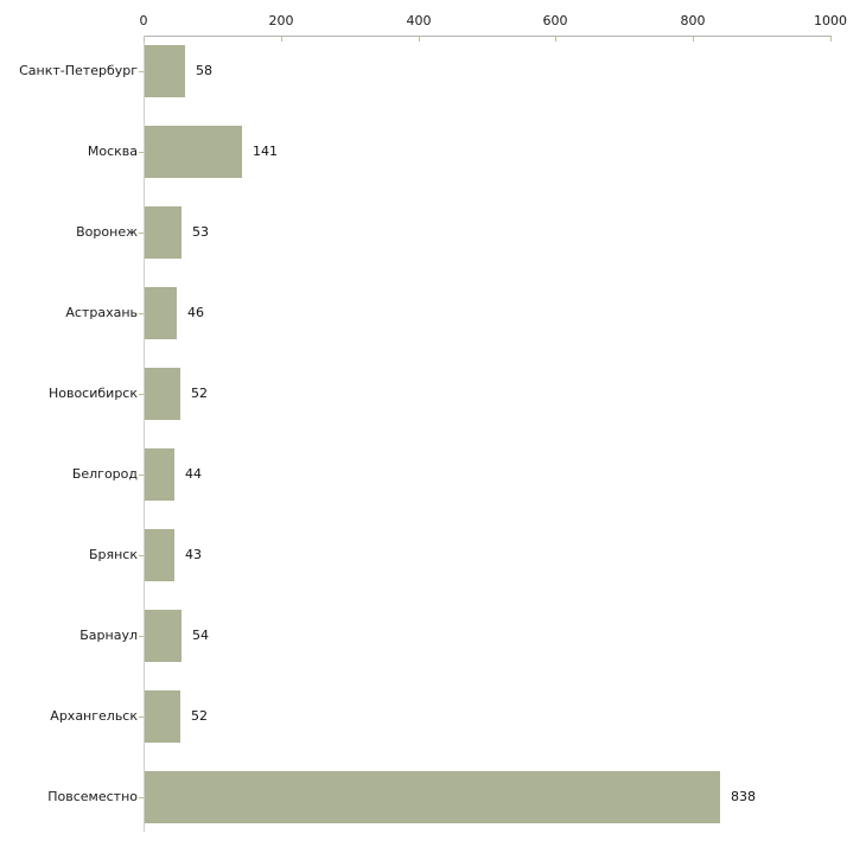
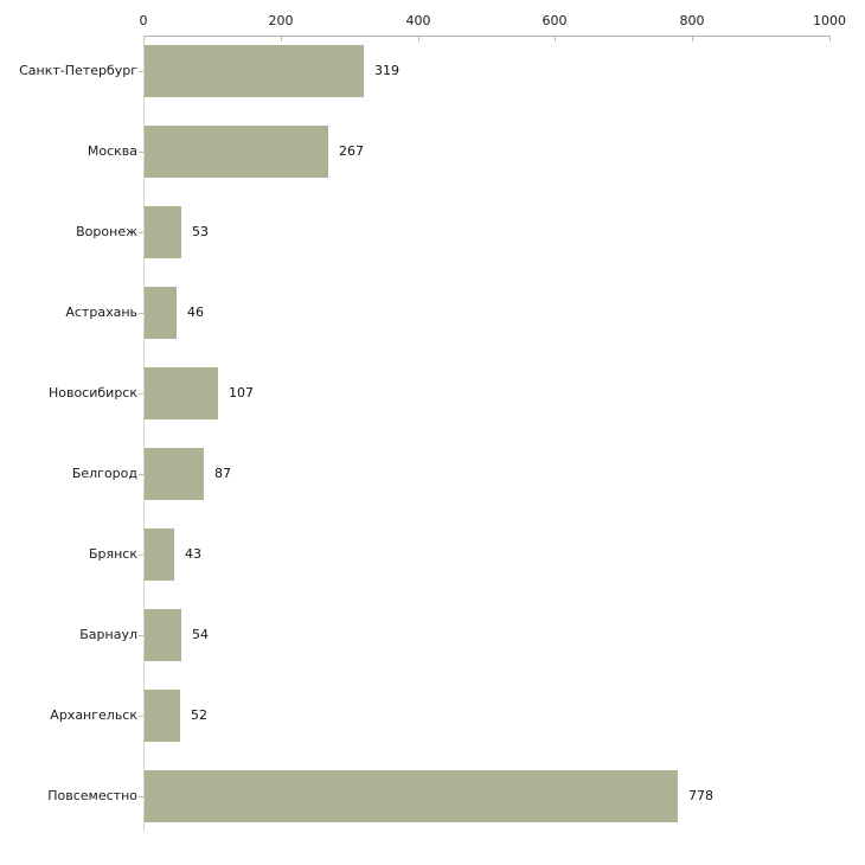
Санкт-Петербург: 58 -> 319
Москва: 141 -> 267
Новосибирск: 52 -> 107
Белгород: 44 -> 87
Повсеместно: 838 -> 778
